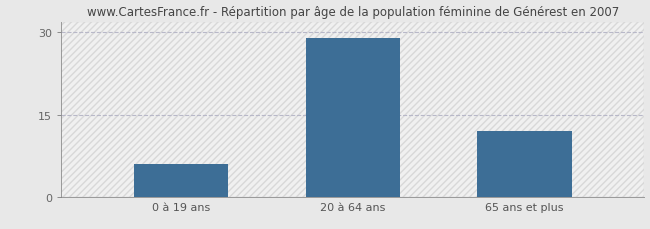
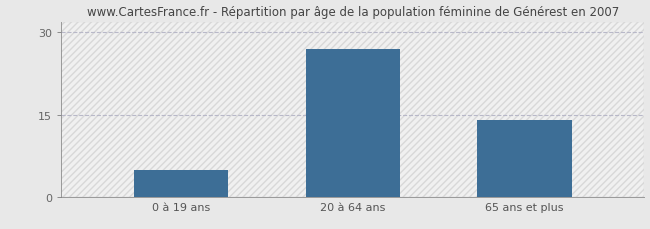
0 à 19 ans: 6 -> 5
20 à 64 ans: 29 -> 27
65 ans et plus: 12 -> 14
